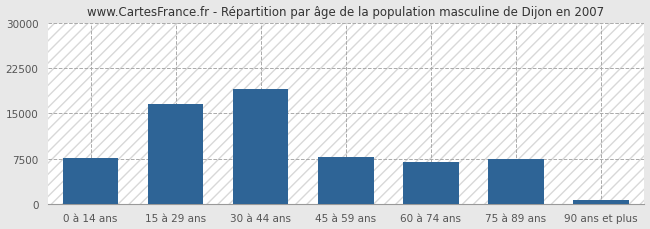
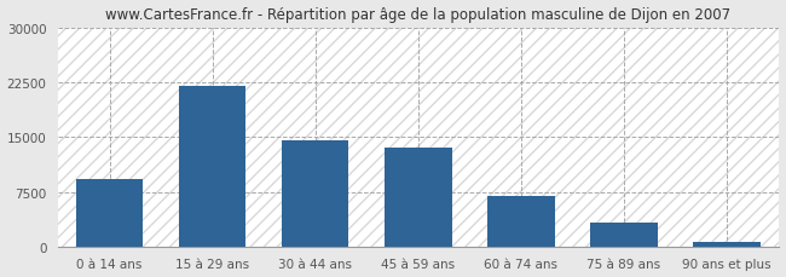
0 à 14 ans: 7600 -> 9300
15 à 29 ans: 16600 -> 22000
30 à 44 ans: 19000 -> 14600
45 à 59 ans: 7800 -> 13500
75 à 89 ans: 7400 -> 3200
